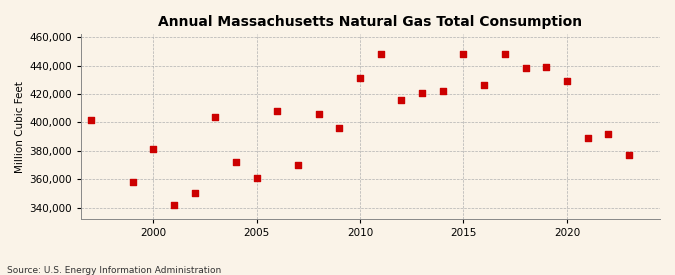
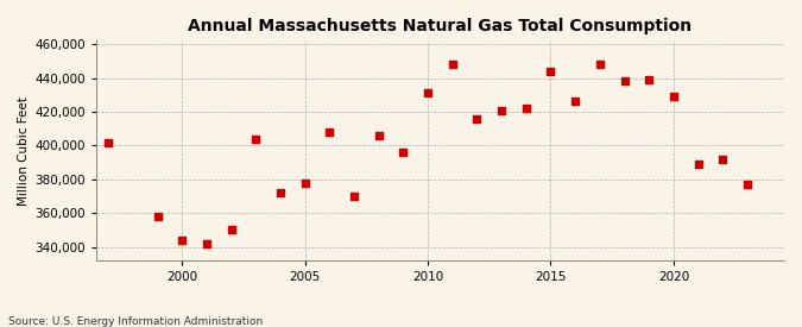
2000: 381,000 -> 344,000
2005: 361,000 -> 378,000
2015: 448,000 -> 444,000
